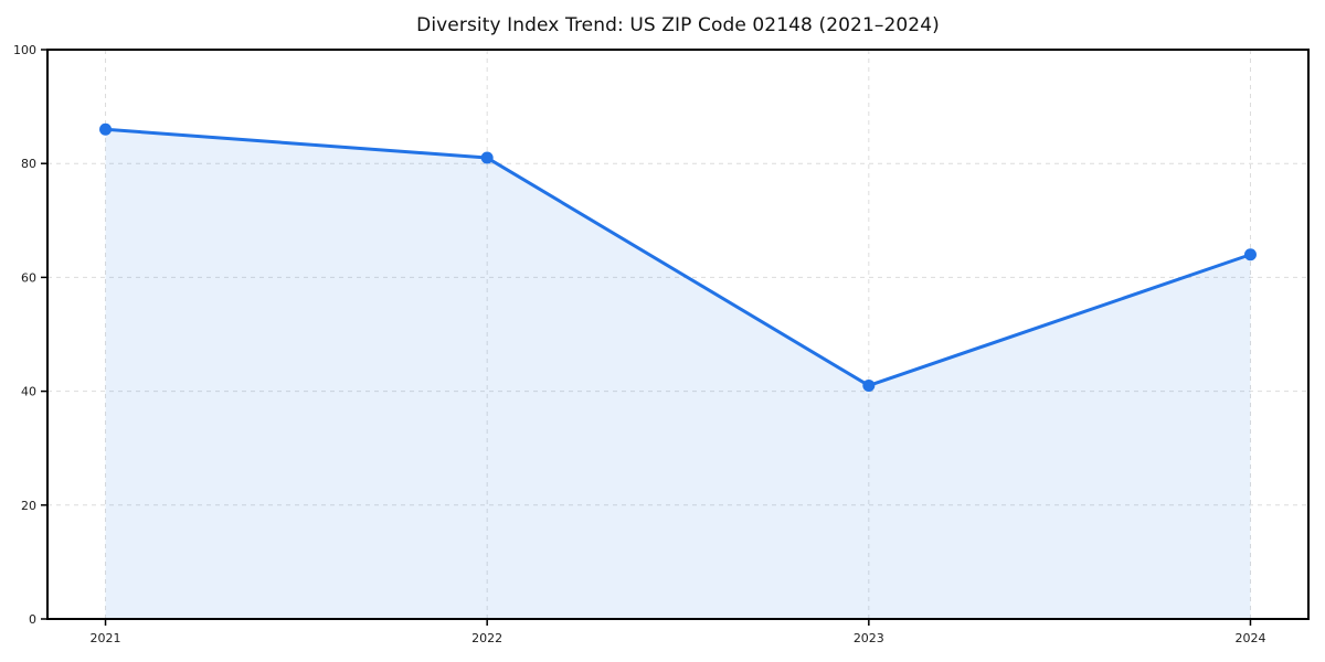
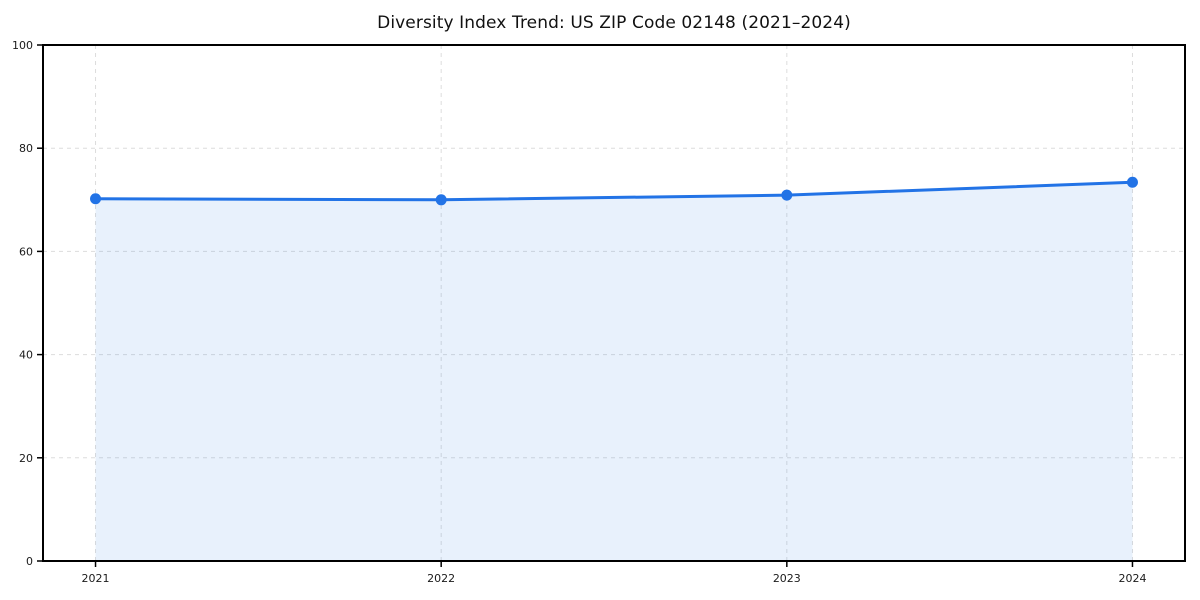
2021: 86 -> 70
2022: 81 -> 70
2023: 41 -> 71
2024: 64 -> 73
